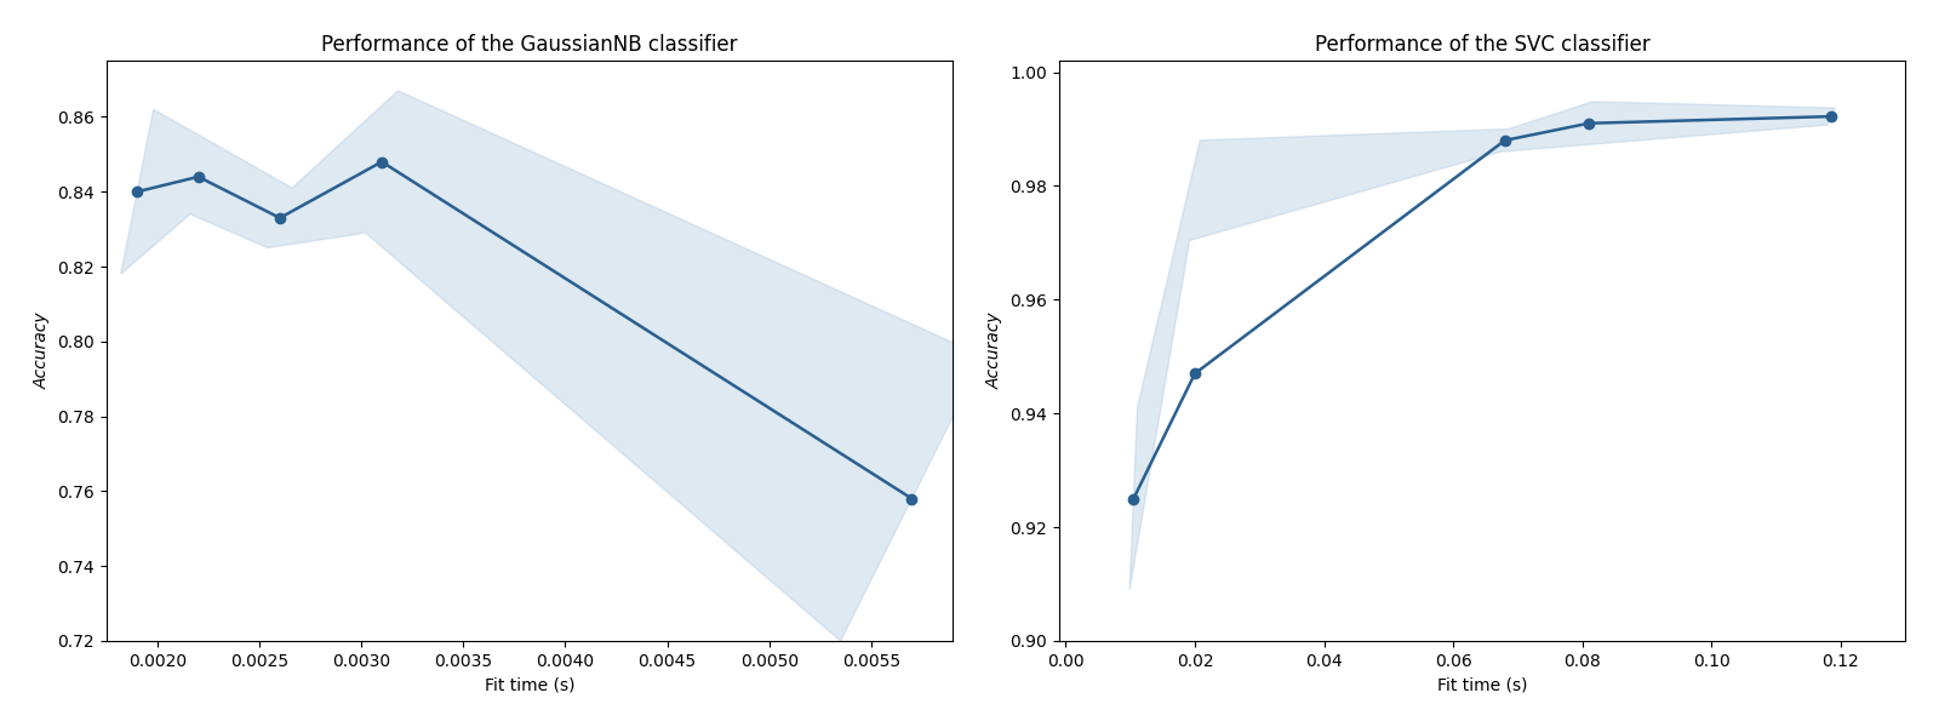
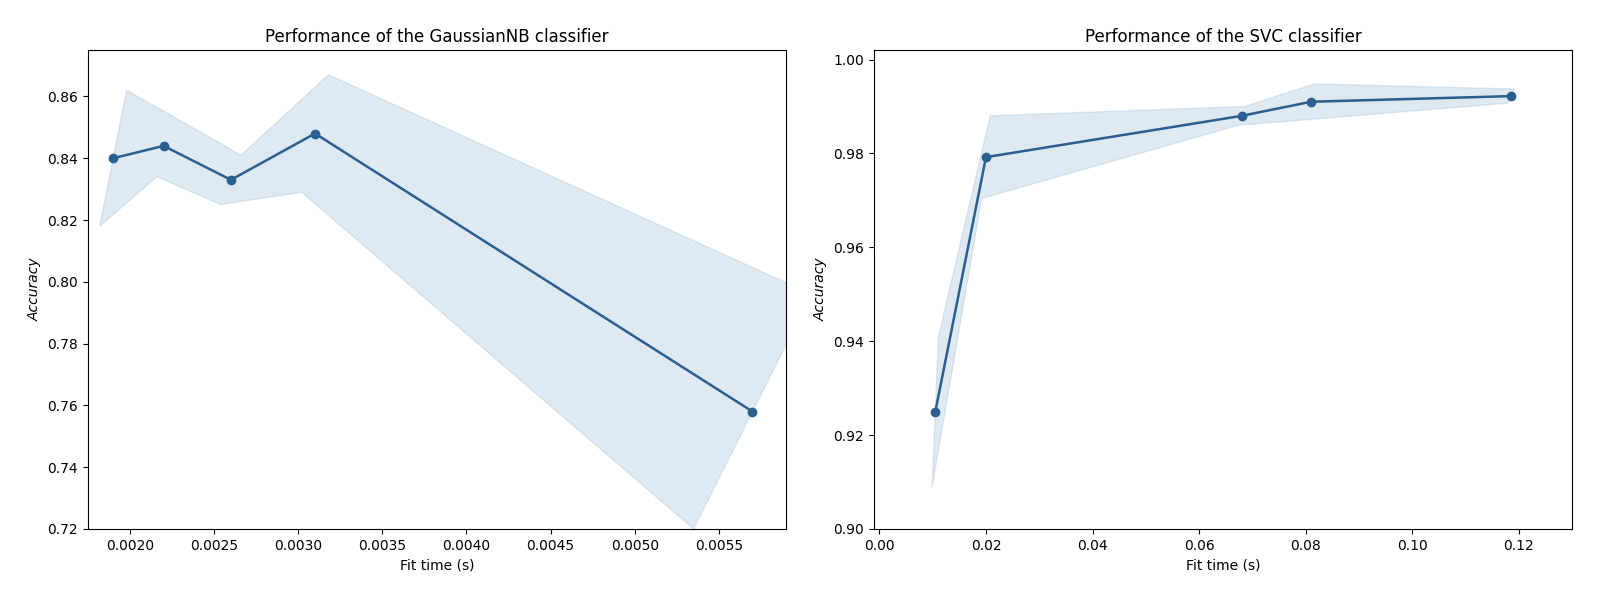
Performance of the SVC classifier/0.02: 0.9470 -> 0.9792
